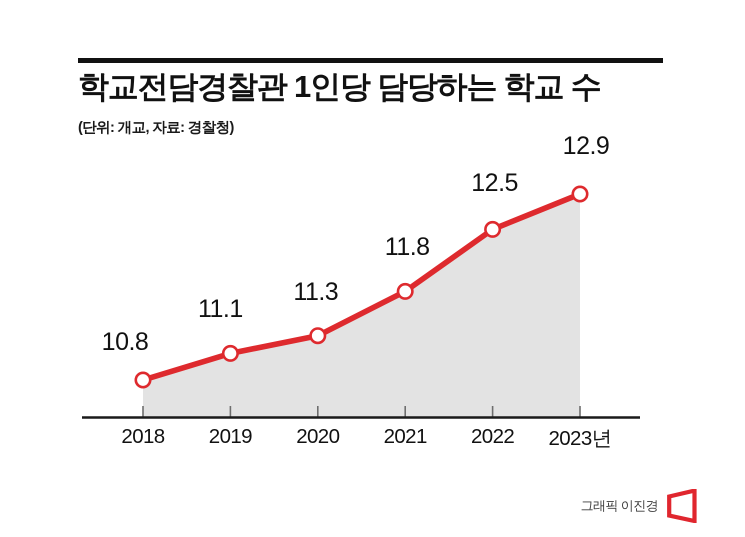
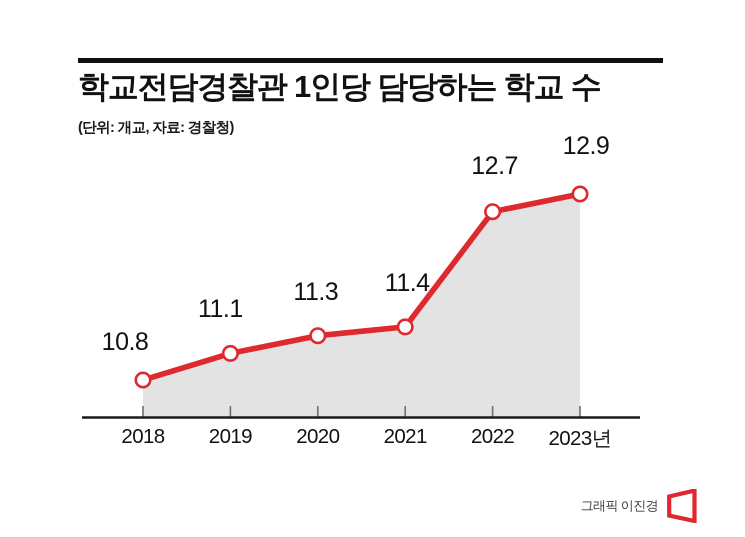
2021: 11.8 -> 11.4
2022: 12.5 -> 12.7
